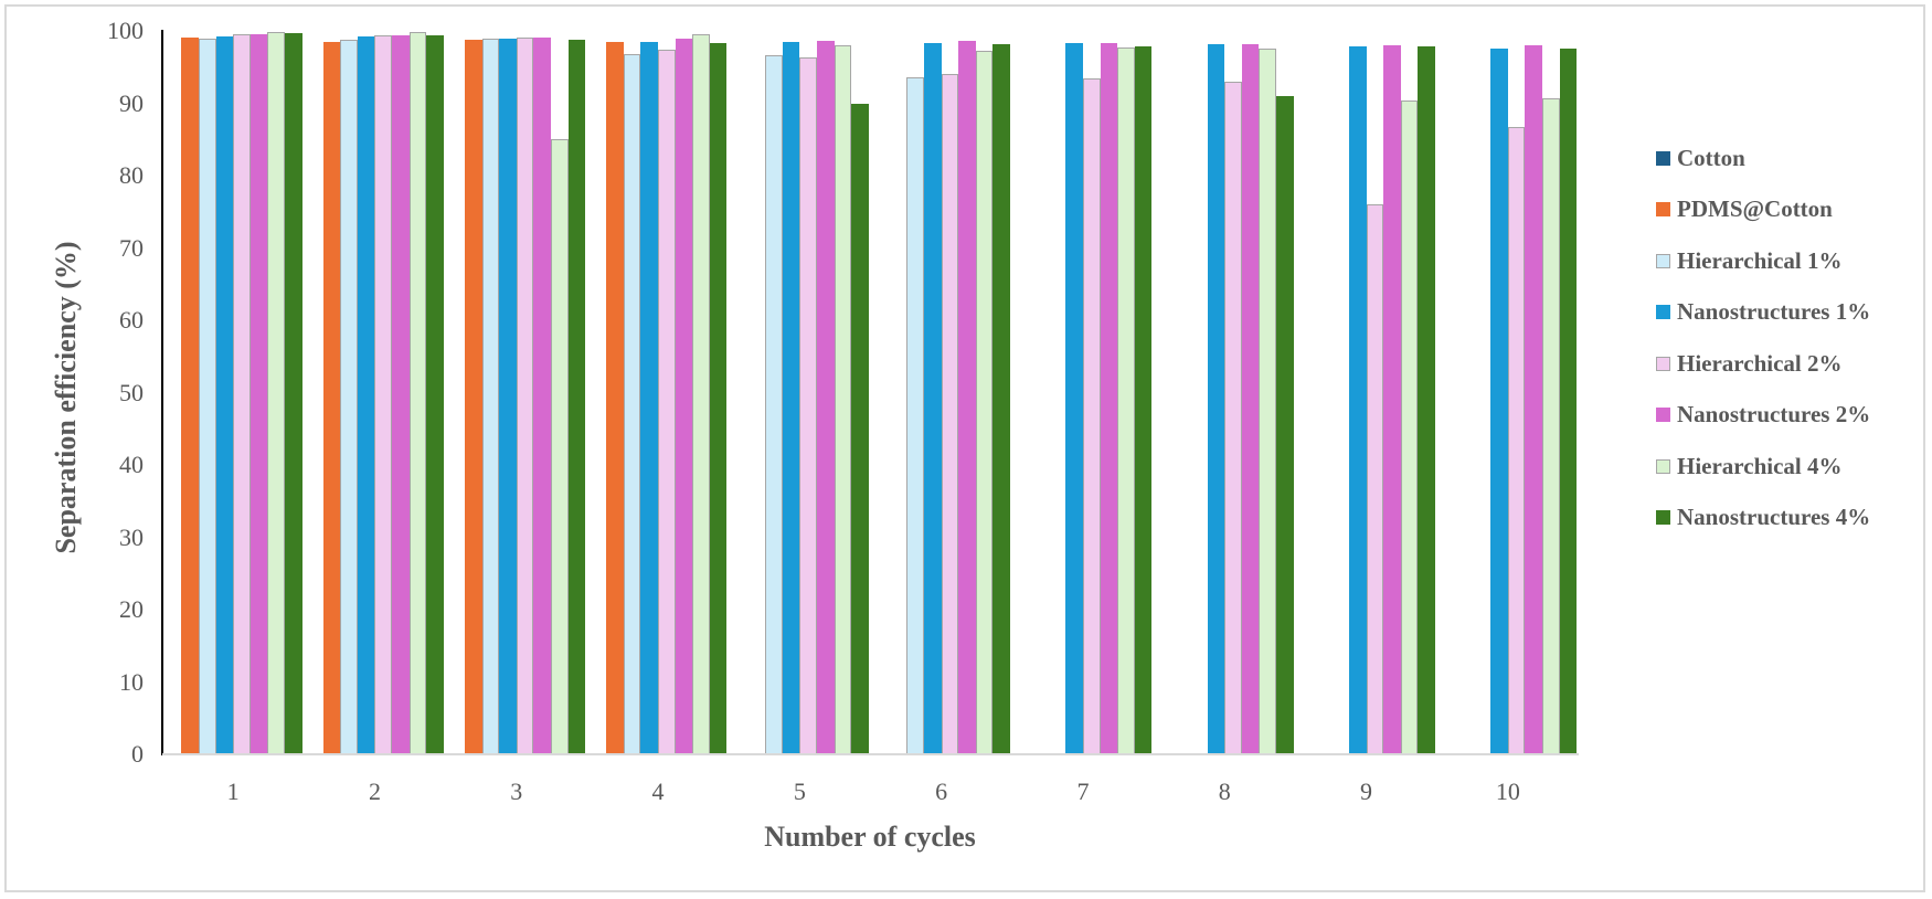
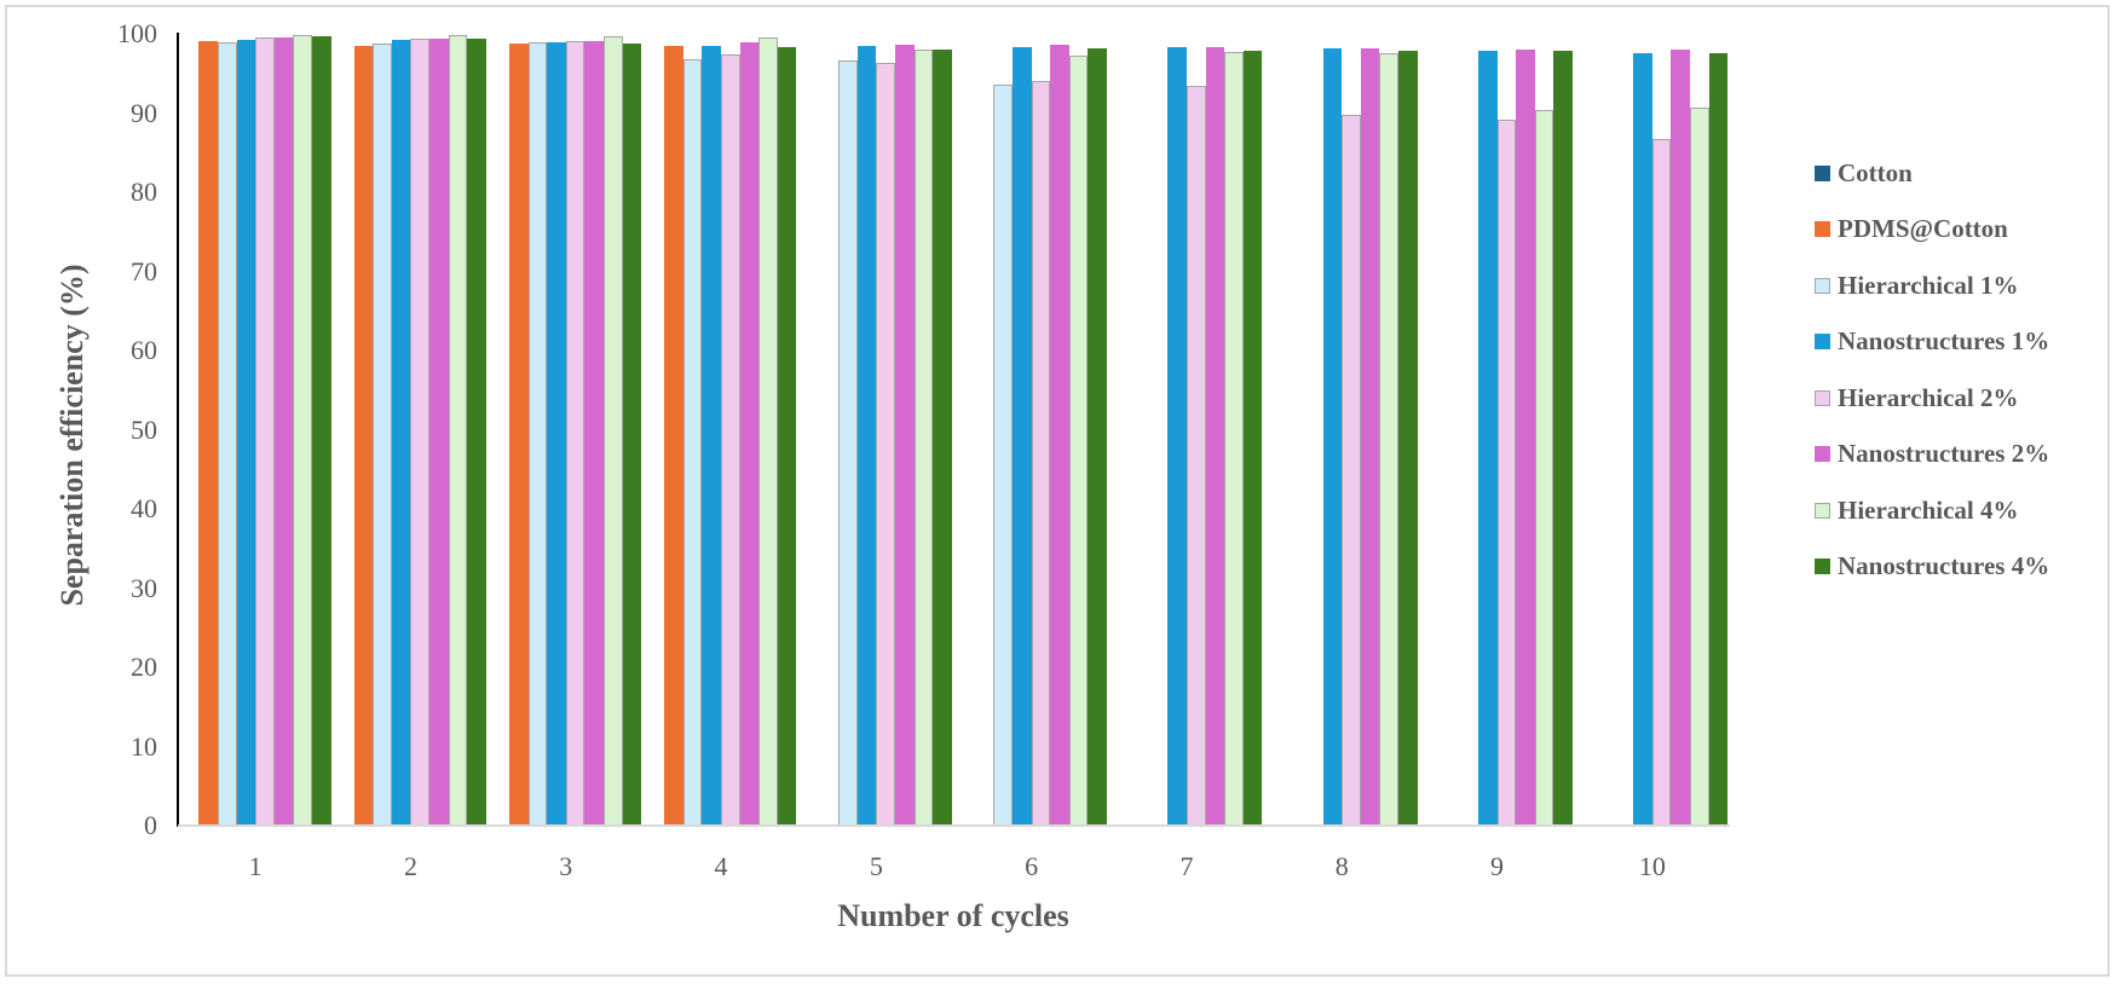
Hierarchical 4%/3: 85 -> 100
Nanostructures 4%/5: 90 -> 98
Hierarchical 2%/8: 93 -> 90
Nanostructures 4%/8: 91 -> 98
Hierarchical 2%/9: 76 -> 89
